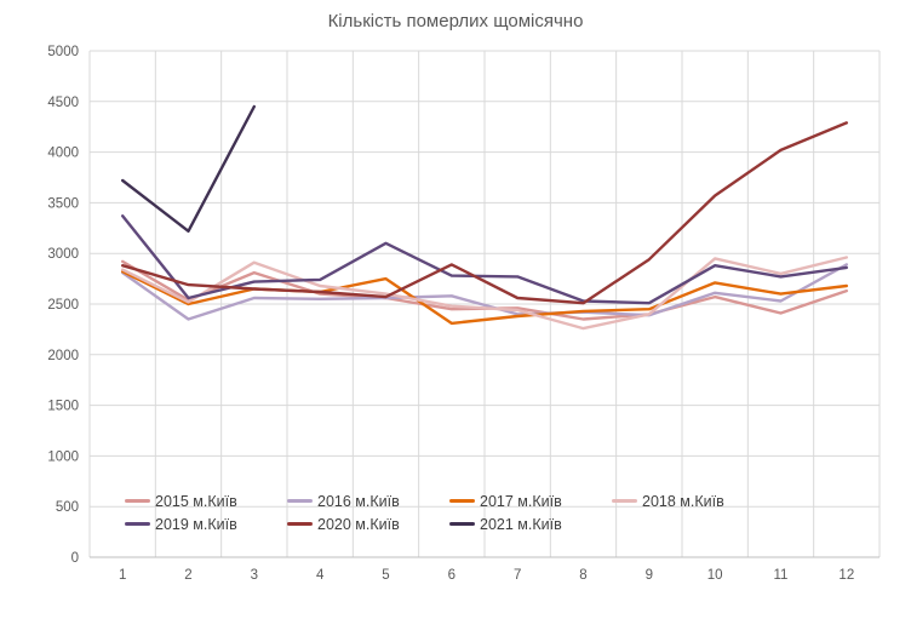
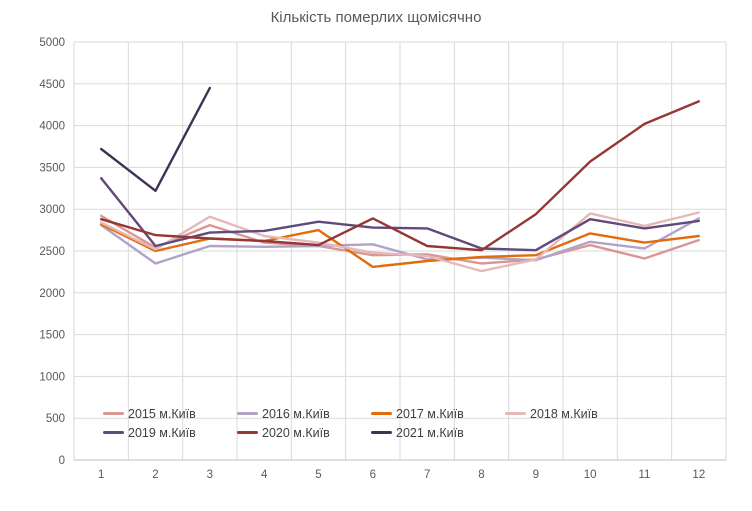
2019 м.Київ/5: 3100 -> 2800
